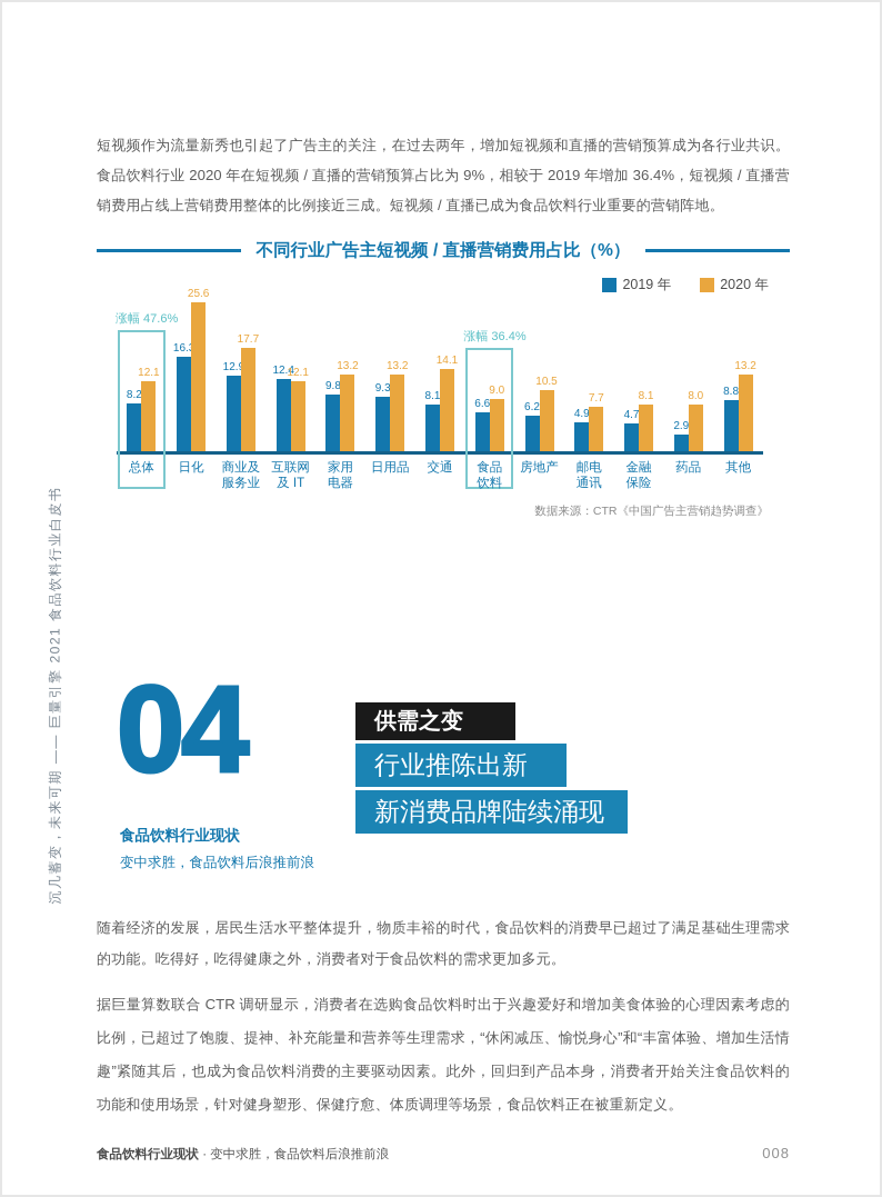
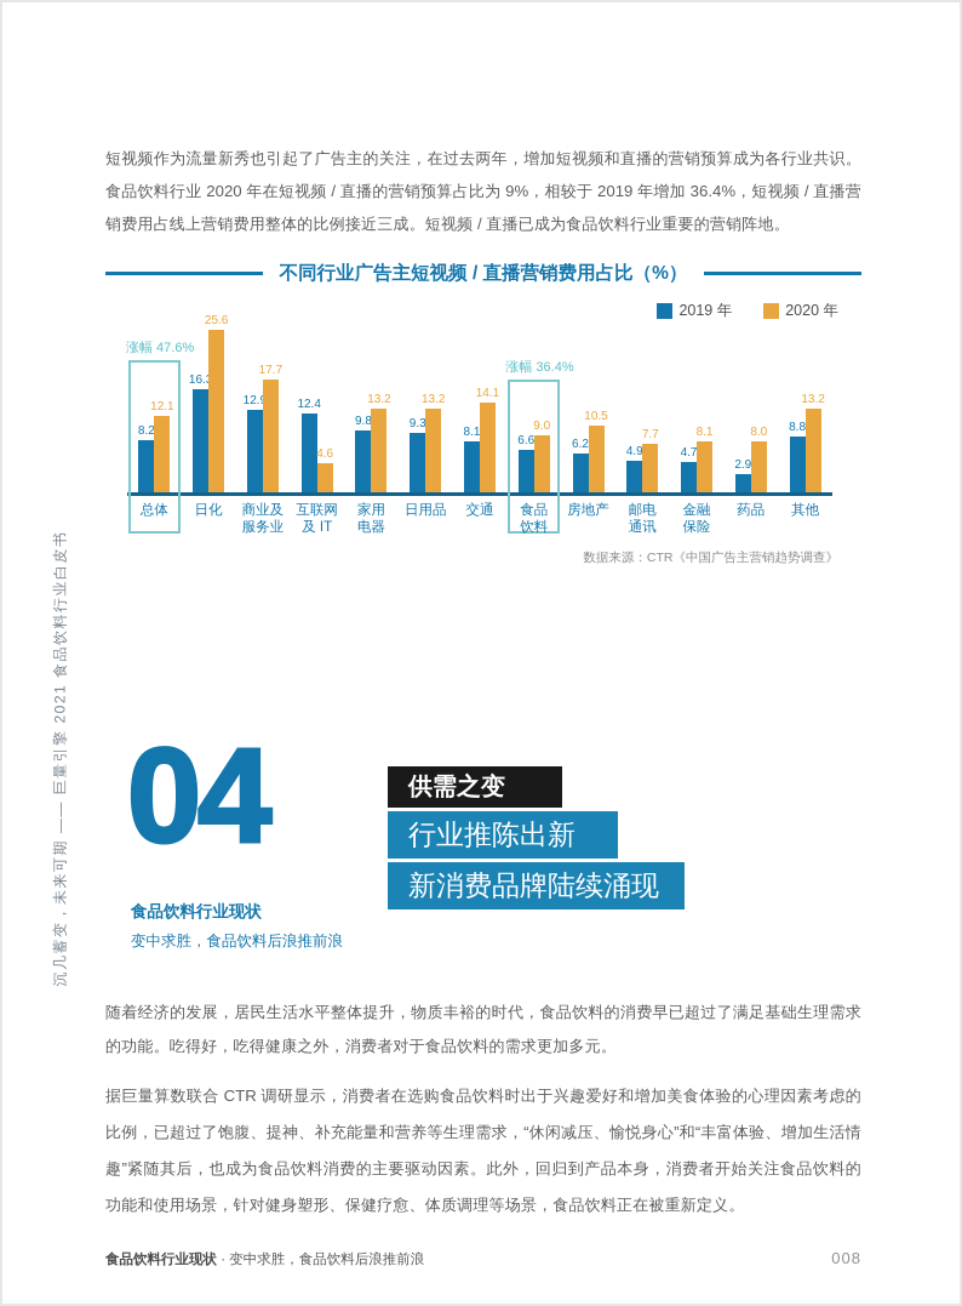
2020 年/互联网及IT: 12.1 -> 4.6
